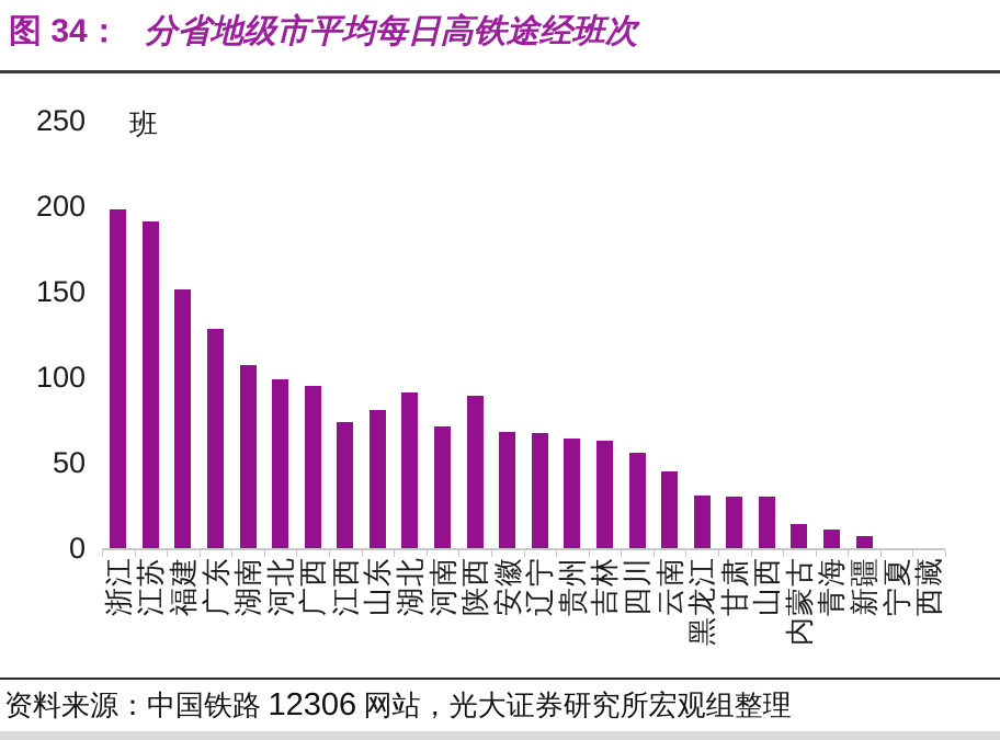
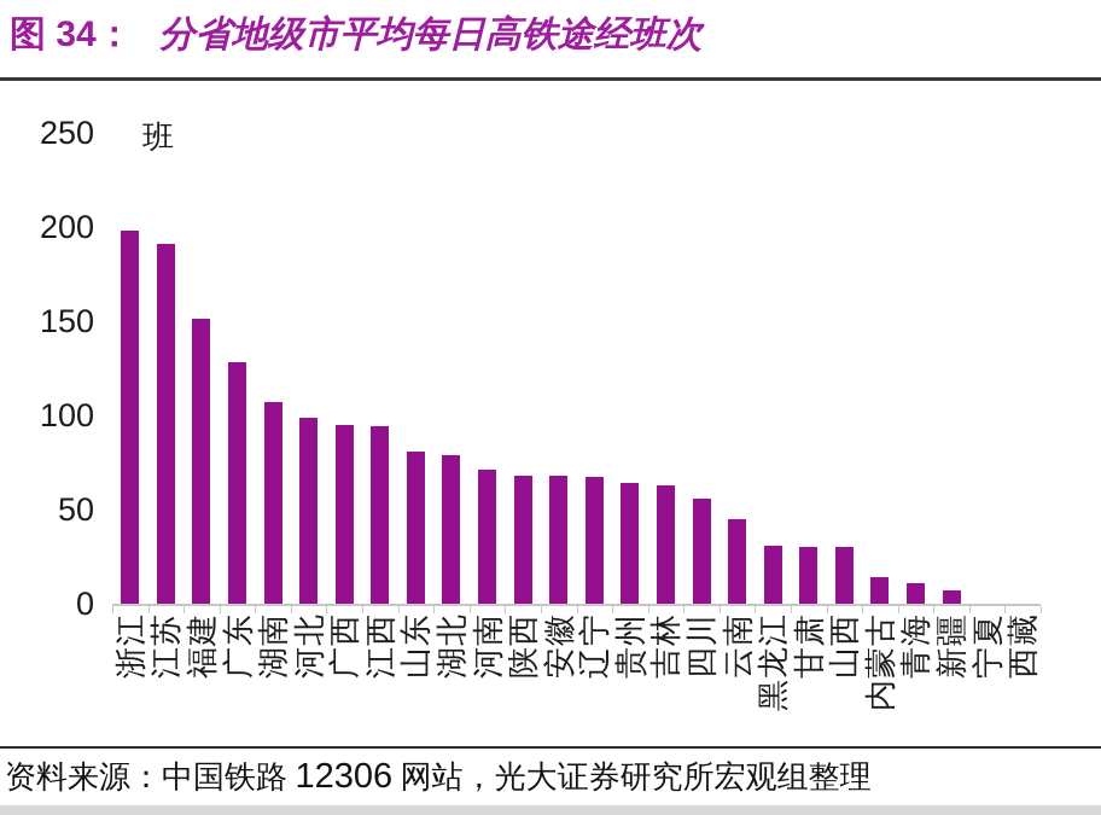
江西: 74 -> 94
湖北: 91 -> 79
陕西: 89 -> 68
